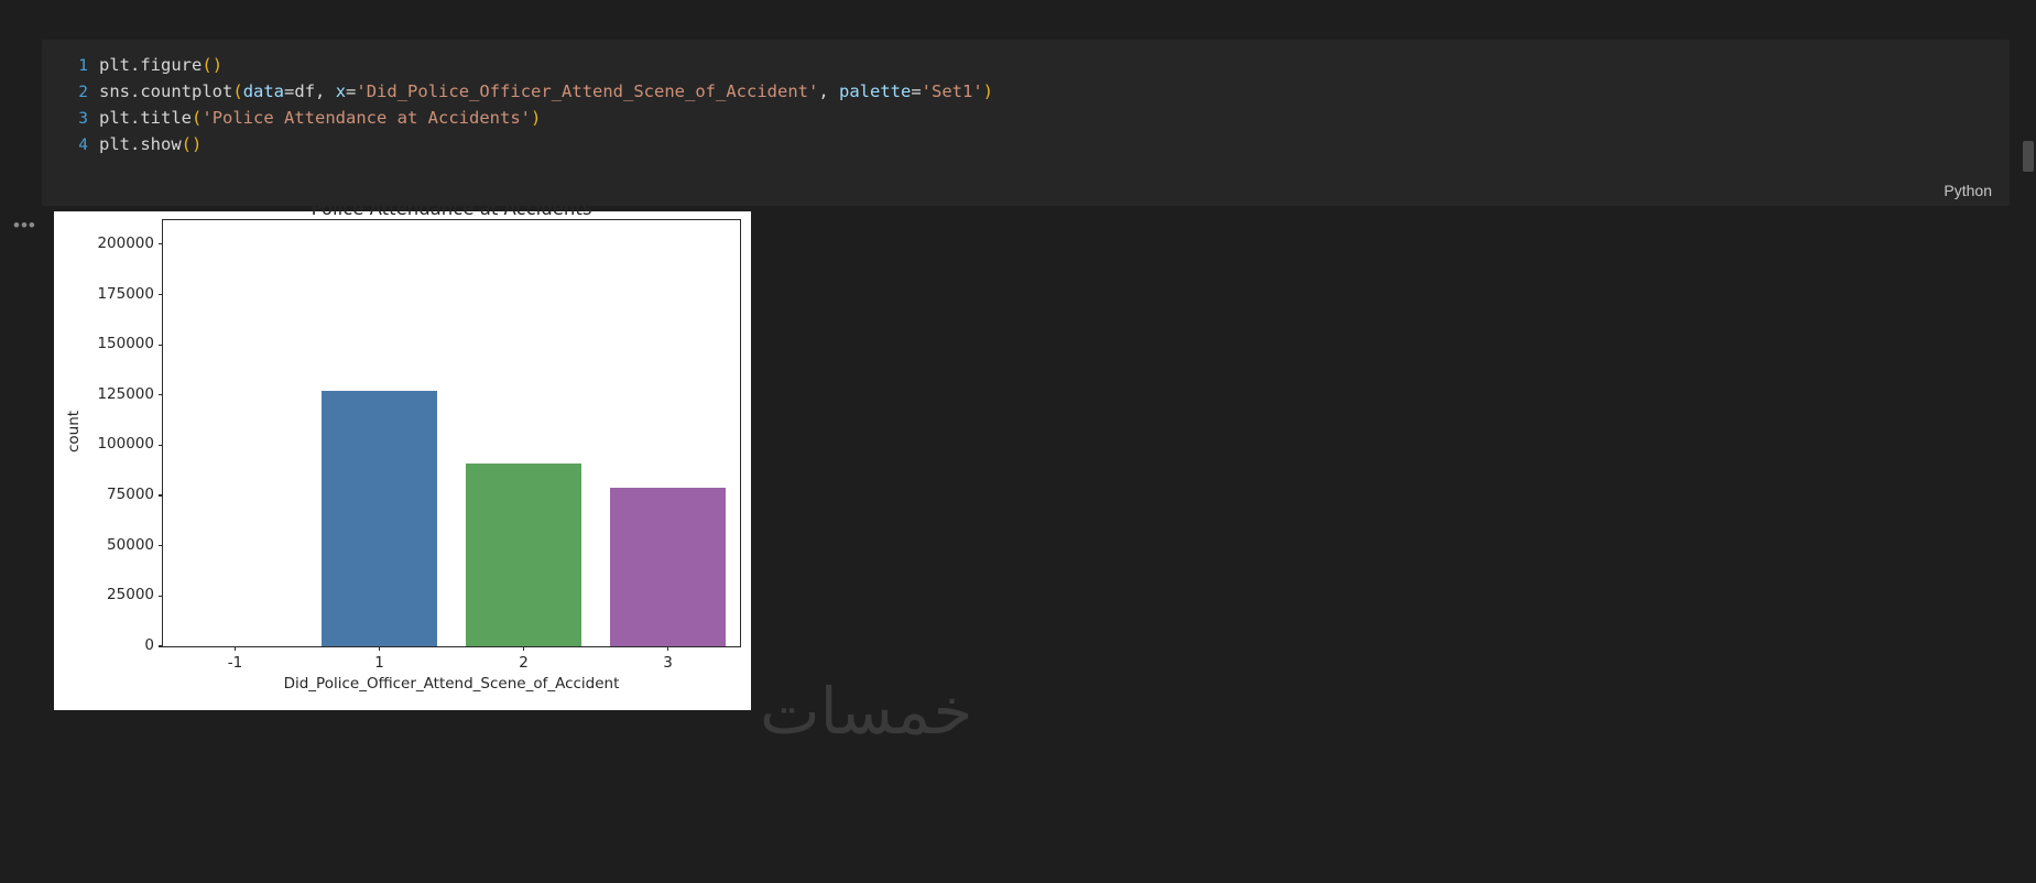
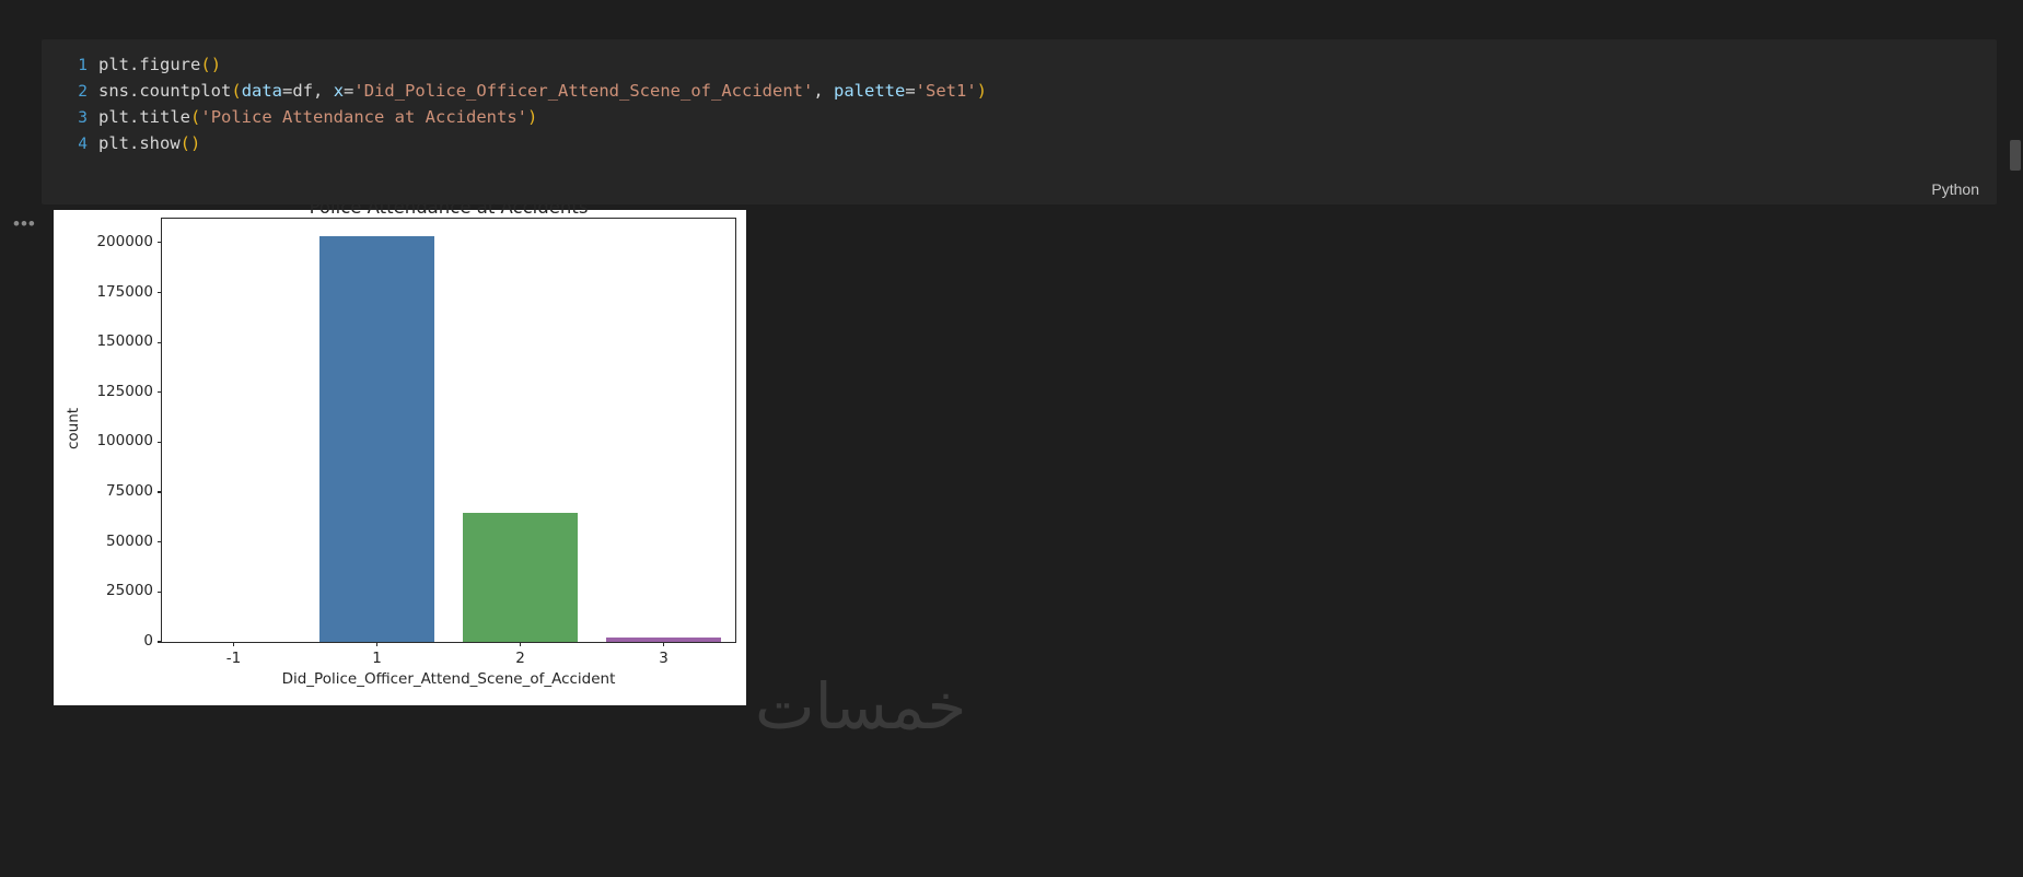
1: 127000 -> 203000
2: 91000 -> 64000
3: 79000 -> 2000
